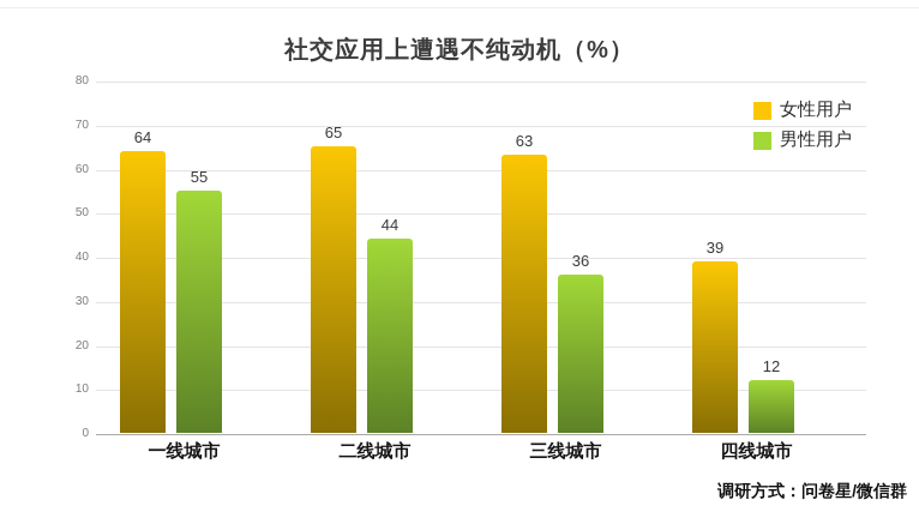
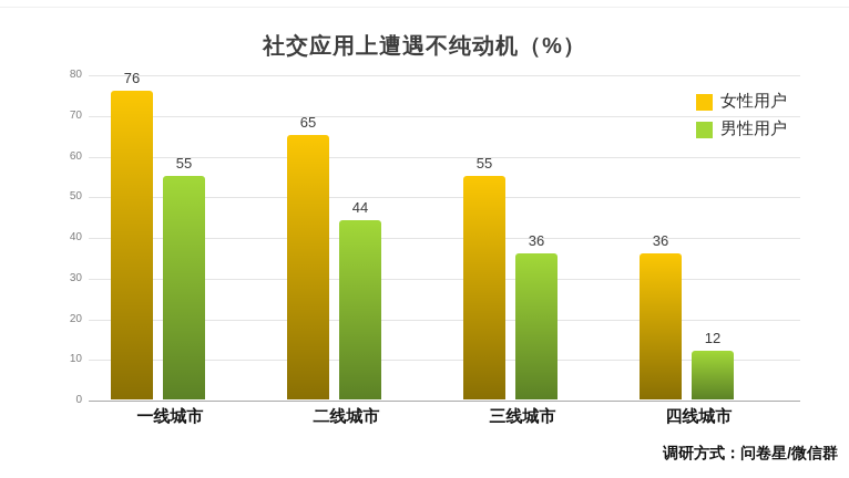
女性用户/一线城市: 64 -> 76
女性用户/三线城市: 63 -> 55
女性用户/四线城市: 39 -> 36
